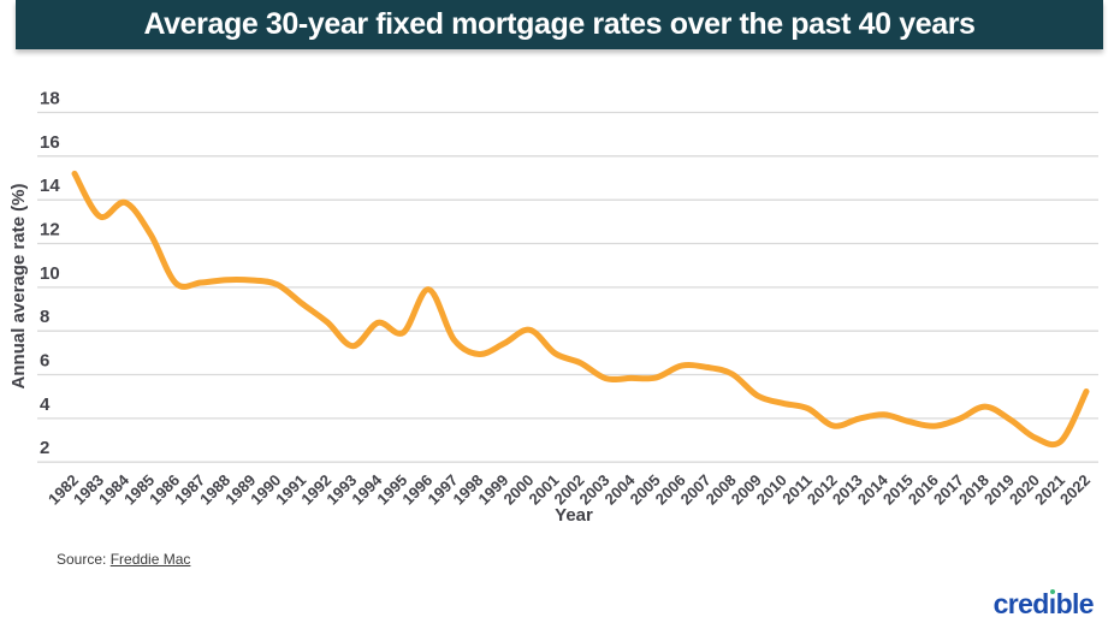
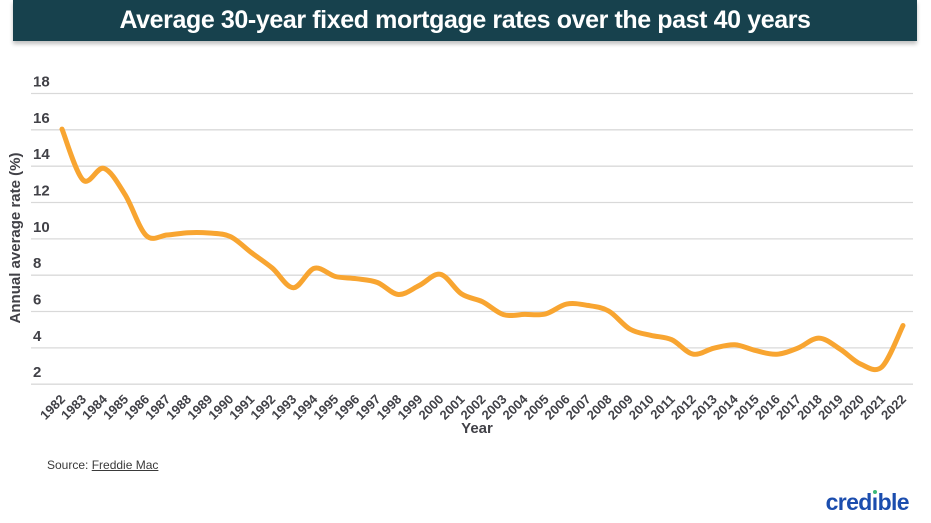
1982: 15.2 -> 16.0
1996: 9.9 -> 7.8
